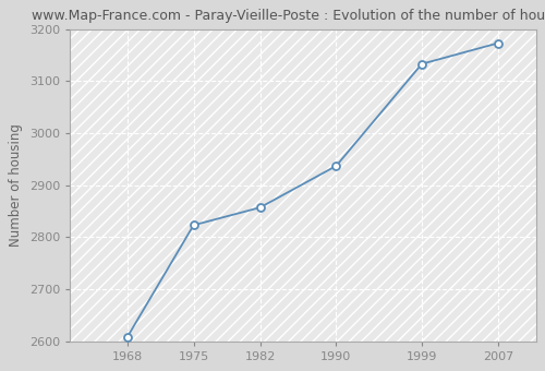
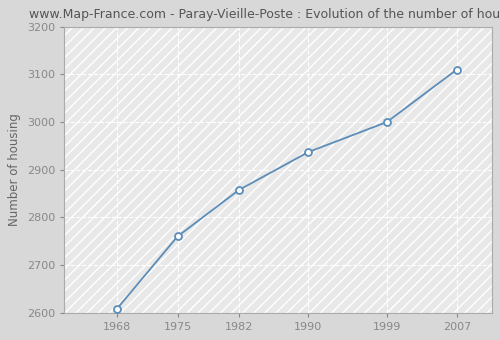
1975: 2823 -> 2760
1999: 3133 -> 3000
2007: 3173 -> 3110
